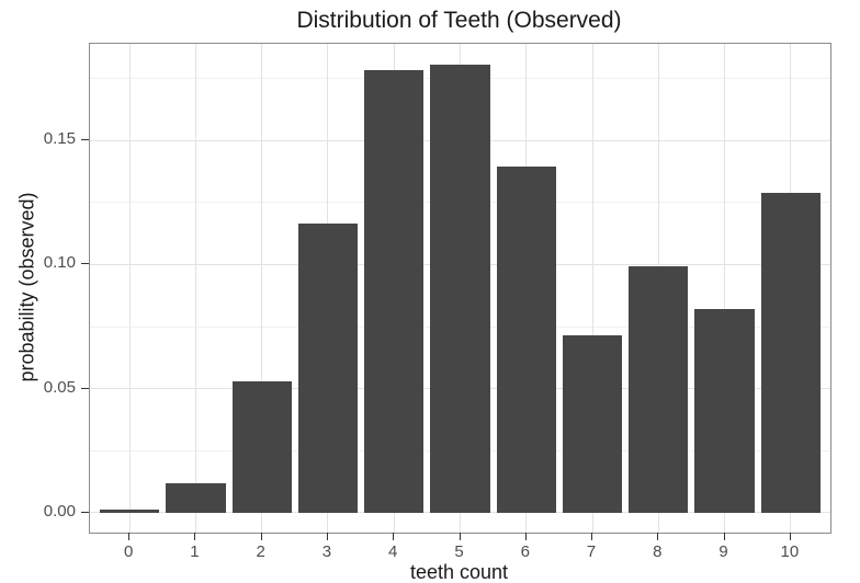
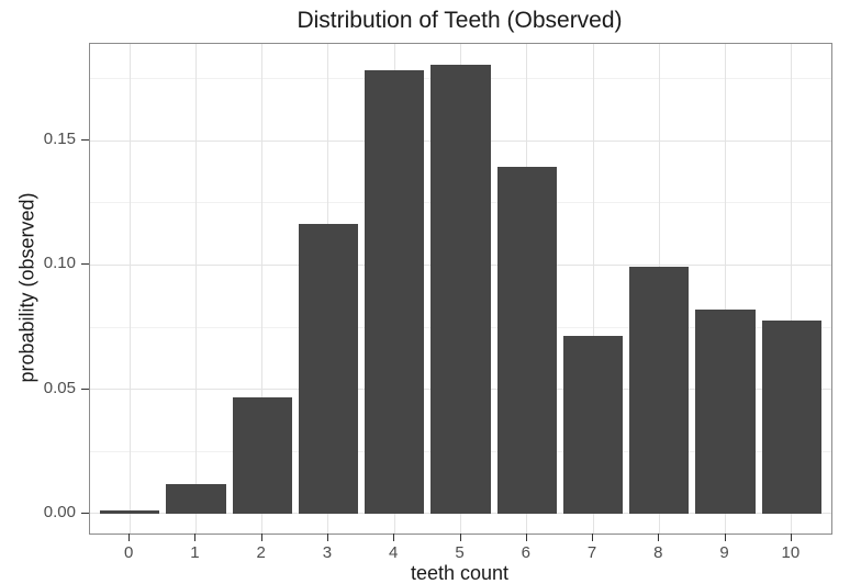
2: 0.053 -> 0.047
10: 0.129 -> 0.078
